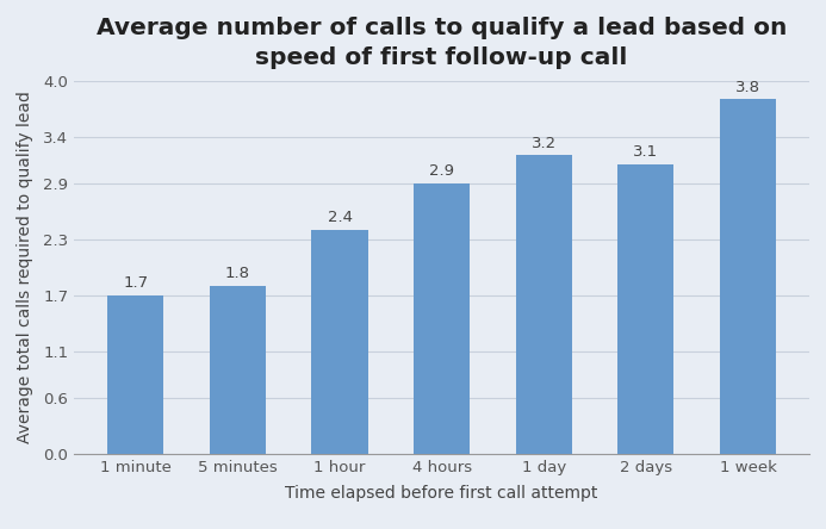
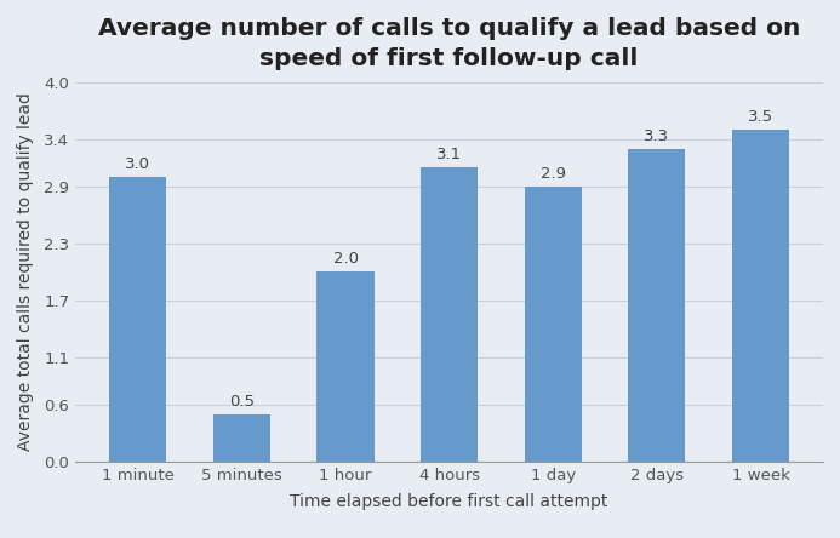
1 minute: 1.7 -> 3.0
5 minutes: 1.8 -> 0.5
1 hour: 2.4 -> 2.0
4 hours: 2.9 -> 3.1
1 day: 3.2 -> 2.9
2 days: 3.1 -> 3.3
1 week: 3.8 -> 3.5
